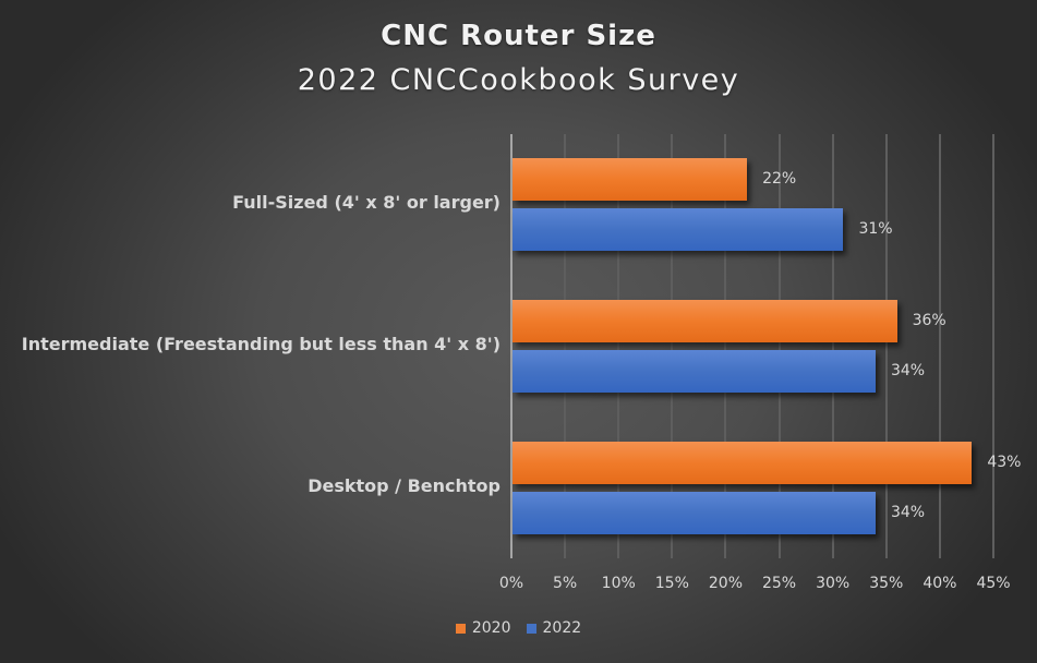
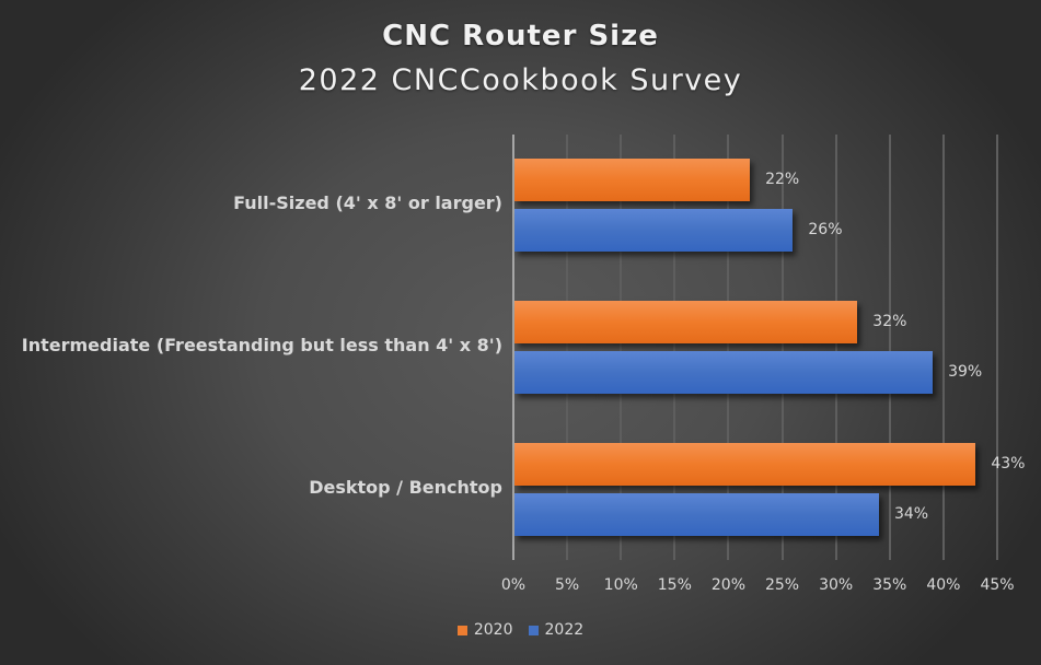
2022/Full-Sized (4' x 8' or larger): 31% -> 26%
2020/Intermediate (Freestanding but less than 4' x 8'): 36% -> 32%
2022/Intermediate (Freestanding but less than 4' x 8'): 34% -> 39%
